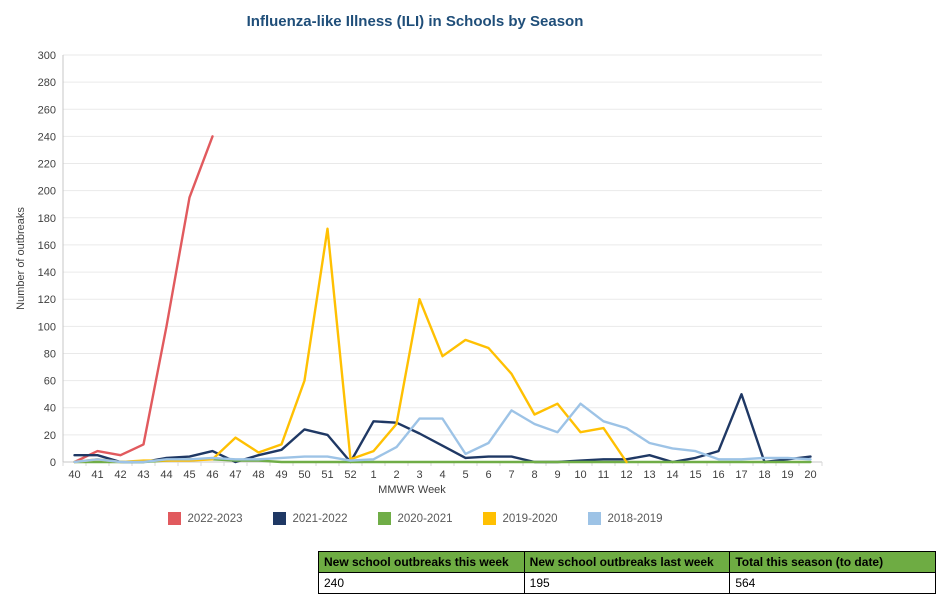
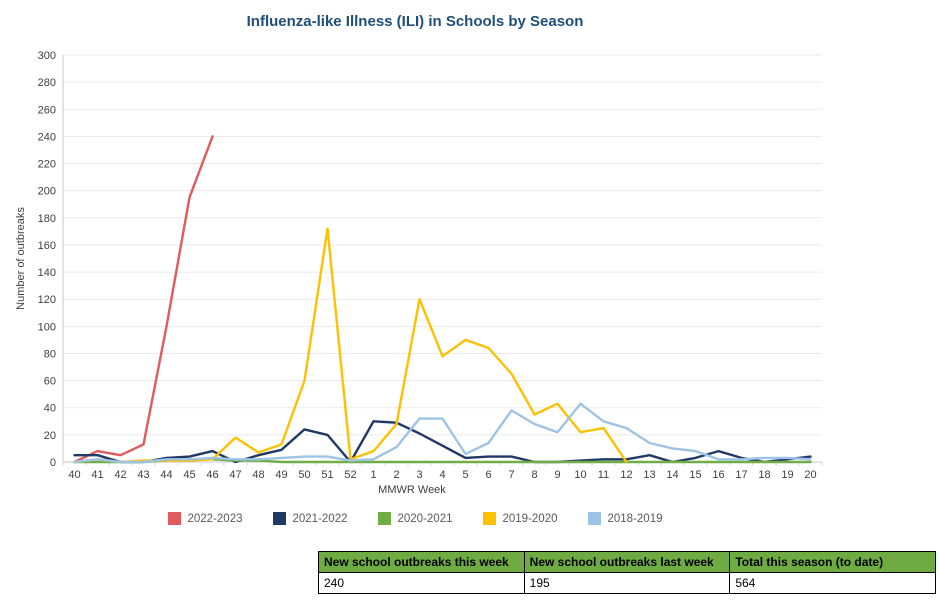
2021-2022/17: 50 -> 3
